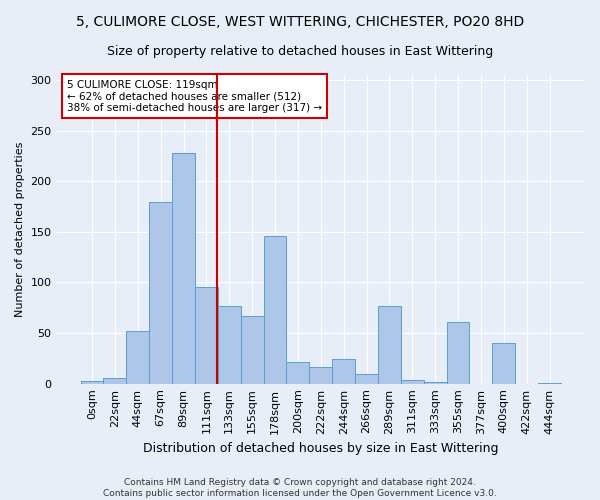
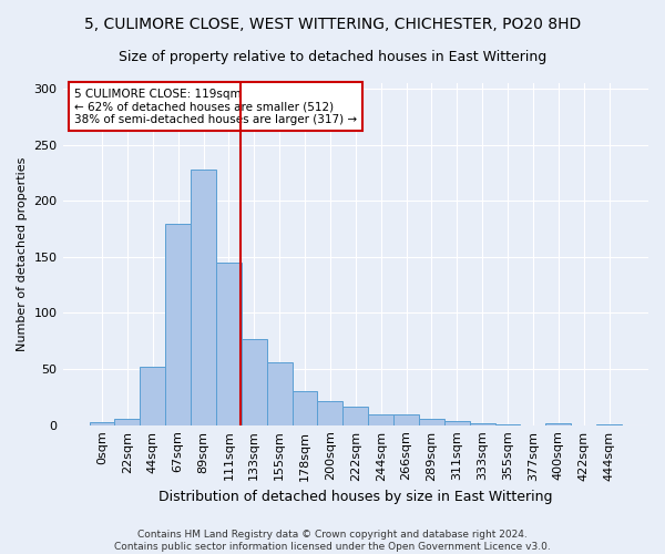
111sqm: 96 -> 145
155sqm: 67 -> 56
178sqm: 146 -> 30
244sqm: 24 -> 10
289sqm: 77 -> 6
355sqm: 61 -> 1
400sqm: 40 -> 2
